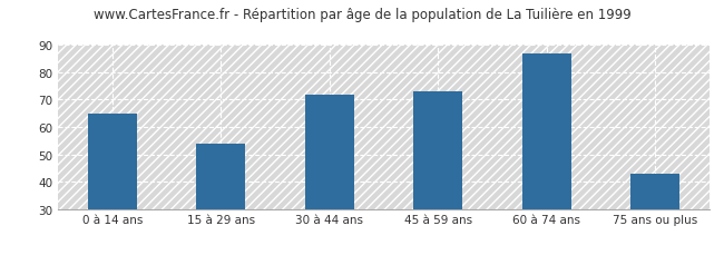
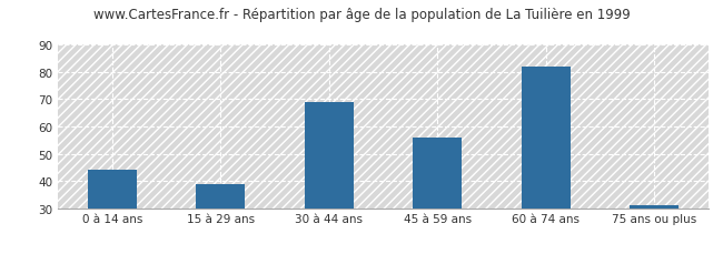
0 à 14 ans: 65 -> 44
15 à 29 ans: 54 -> 39
30 à 44 ans: 72 -> 69
45 à 59 ans: 73 -> 56
60 à 74 ans: 87 -> 82
75 ans ou plus: 43 -> 31
